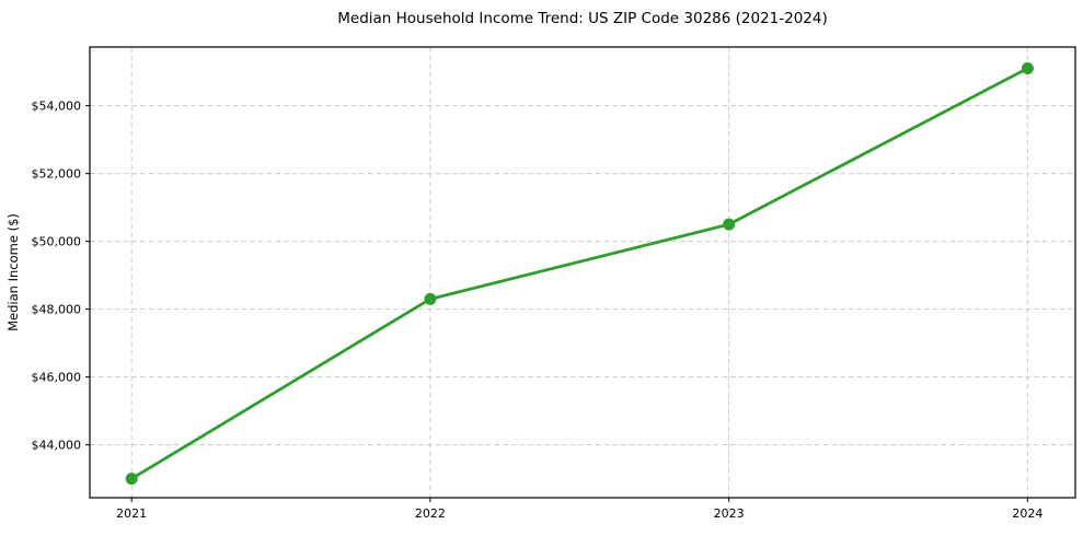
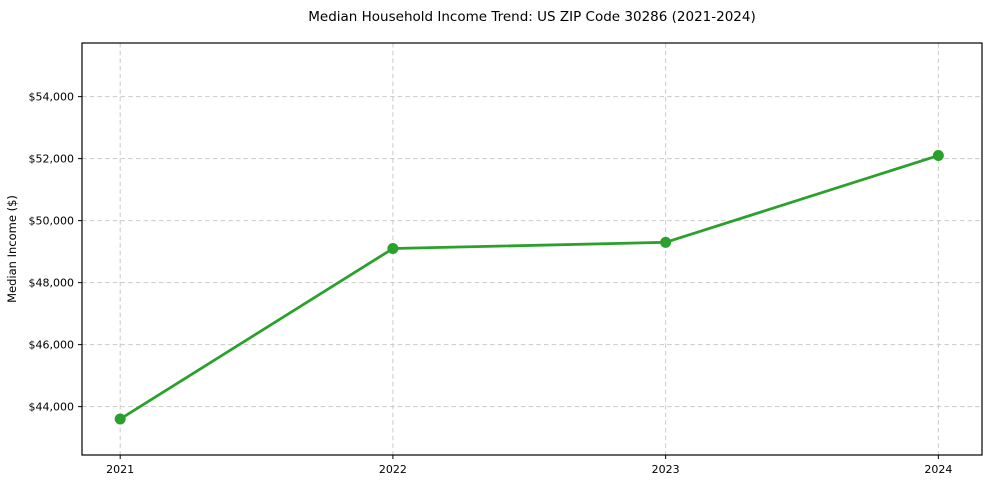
2021: $43000 -> $43600
2022: $48300 -> $49100
2023: $50500 -> $49300
2024: $55100 -> $52100
